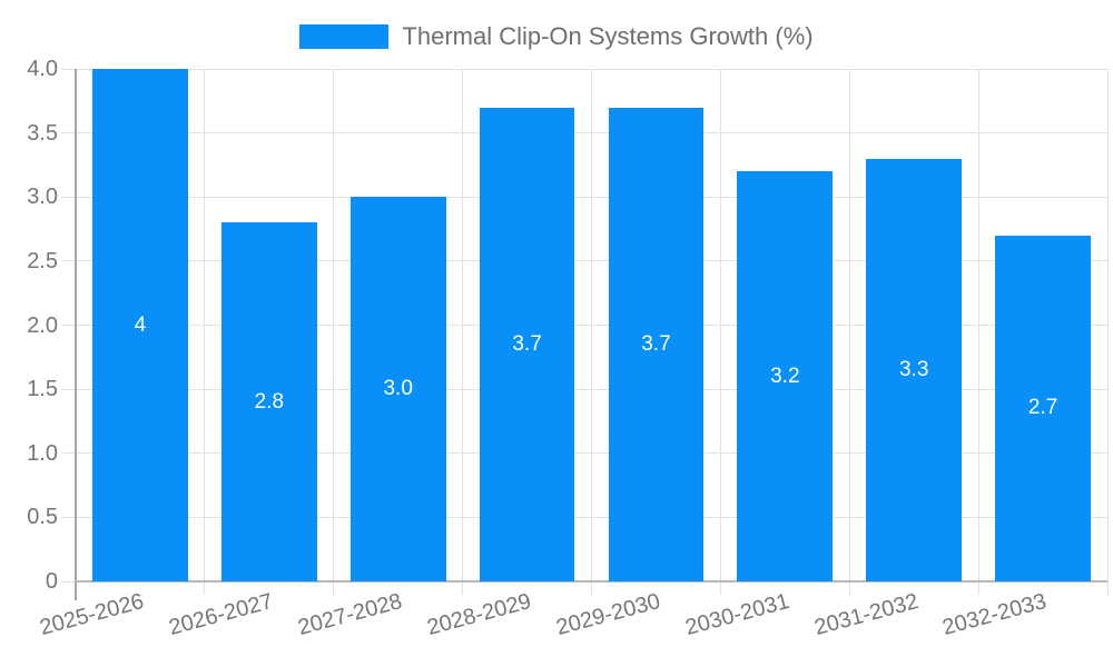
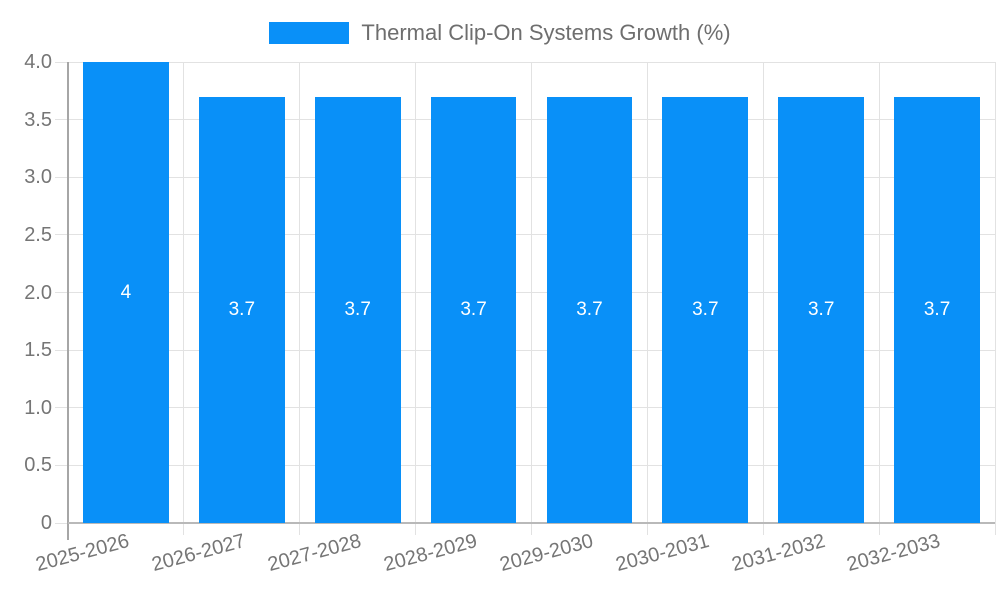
2026-2027: 2.8 -> 3.7
2027-2028: 3.0 -> 3.7
2030-2031: 3.2 -> 3.7
2031-2032: 3.3 -> 3.7
2032-2033: 2.7 -> 3.7
